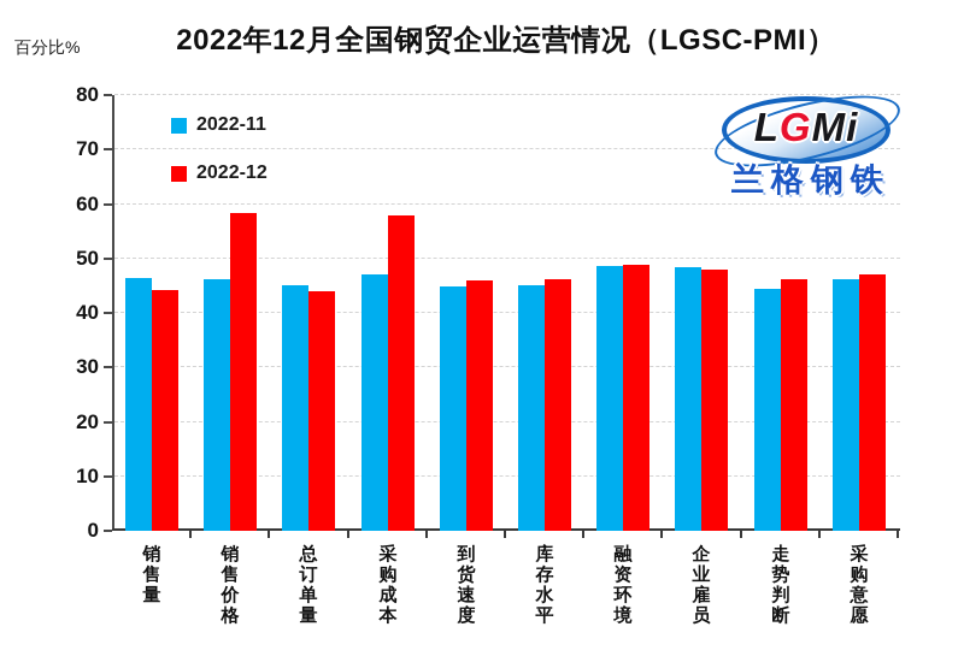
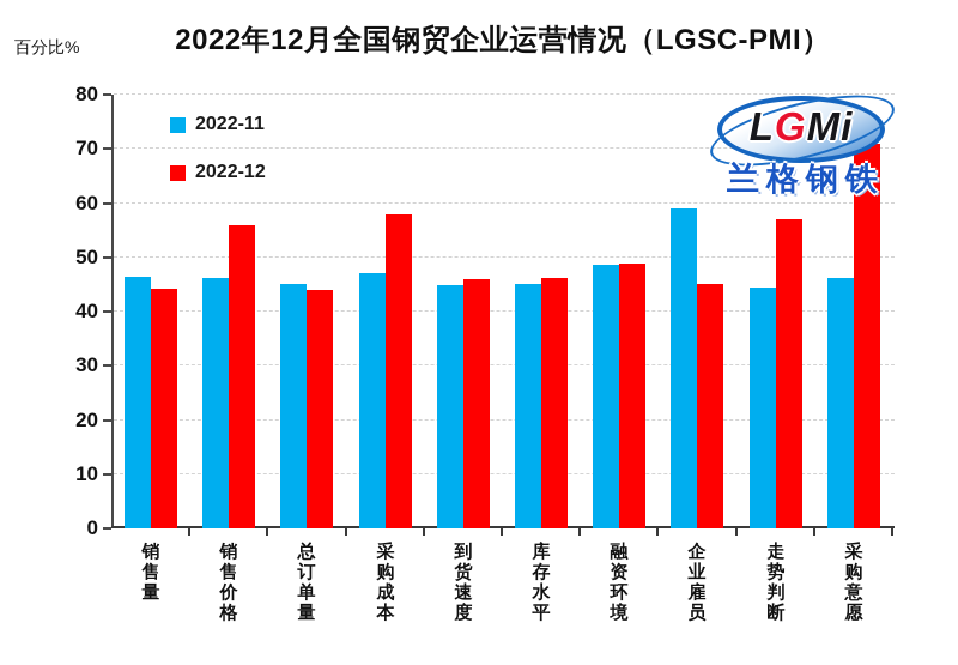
2022-12/销售价格: 58 -> 56
2022-11/企业雇员: 48 -> 59
2022-12/企业雇员: 48 -> 45
2022-12/走势判断: 46 -> 57
2022-12/采购意愿: 47 -> 71
